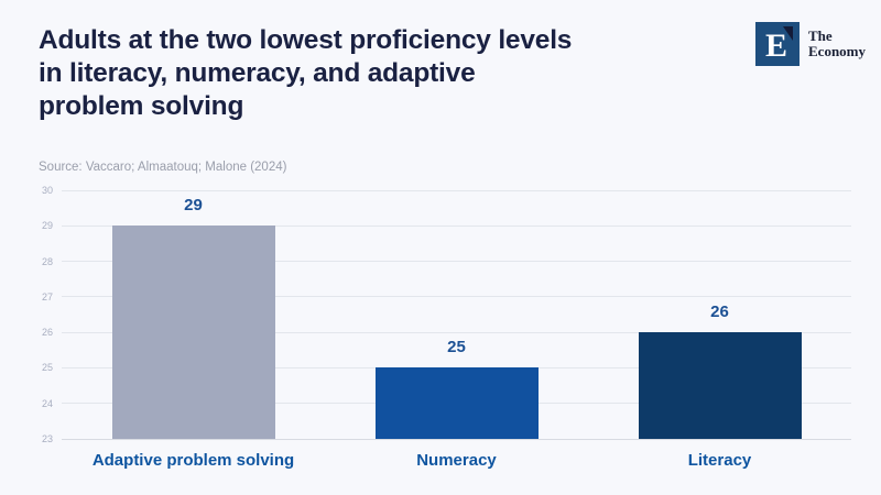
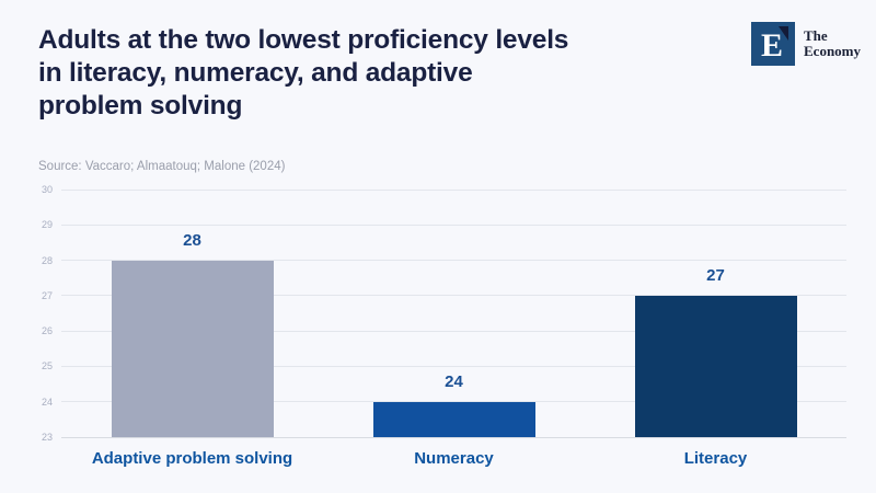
Adaptive problem solving: 29 -> 28
Numeracy: 25 -> 24
Literacy: 26 -> 27
